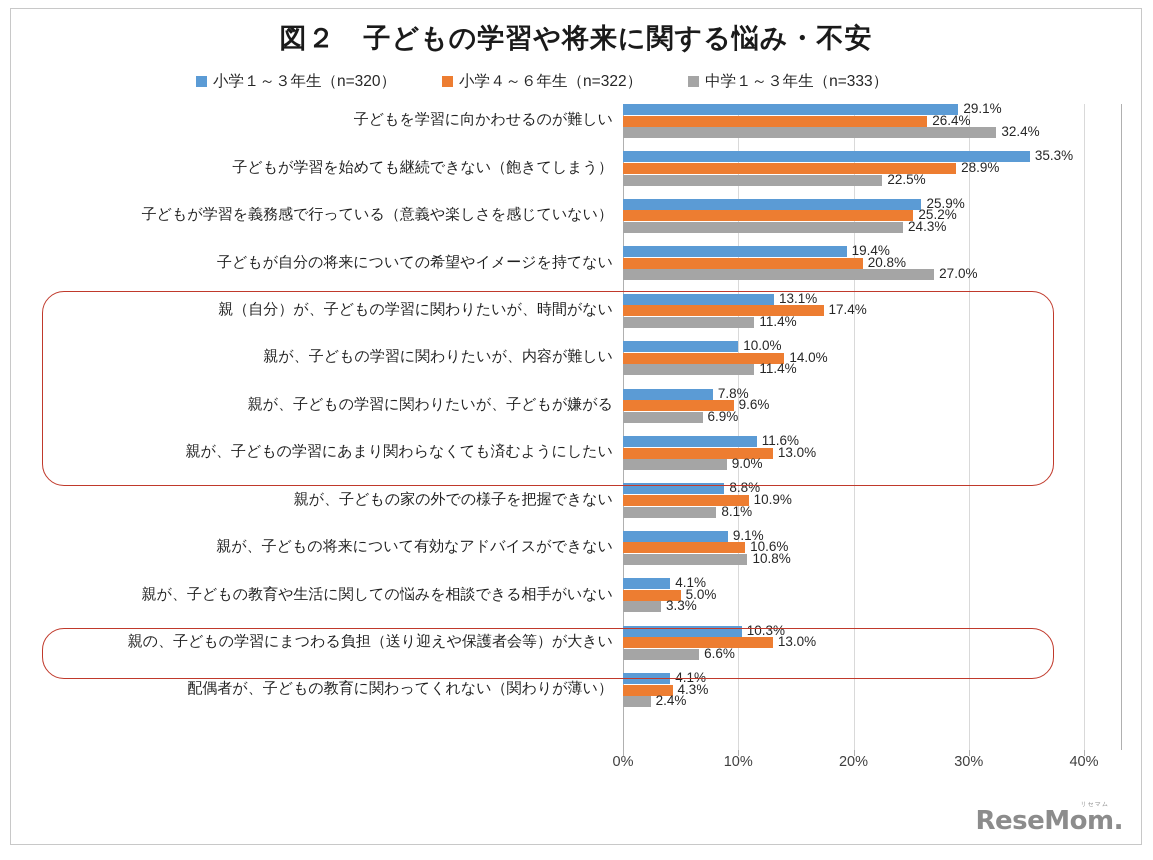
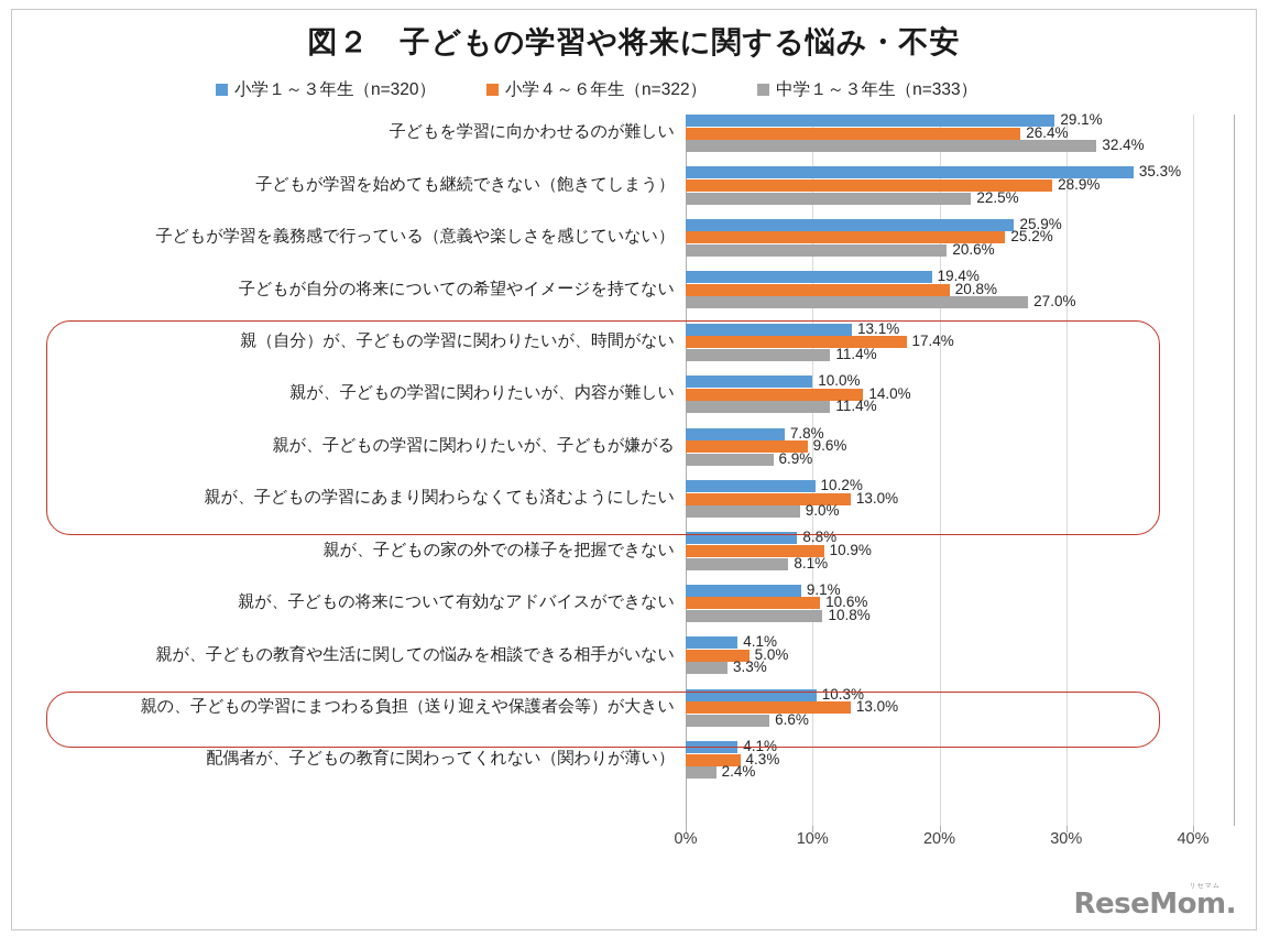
中学１～３年生（n=333）/子どもが学習を義務感で行っている（意義や楽しさを感じていない）: 24.3% -> 20.6%
小学１～３年生（n=320）/親が、子どもの学習にあまり関わらなくても済むようにしたい: 11.6% -> 10.2%
